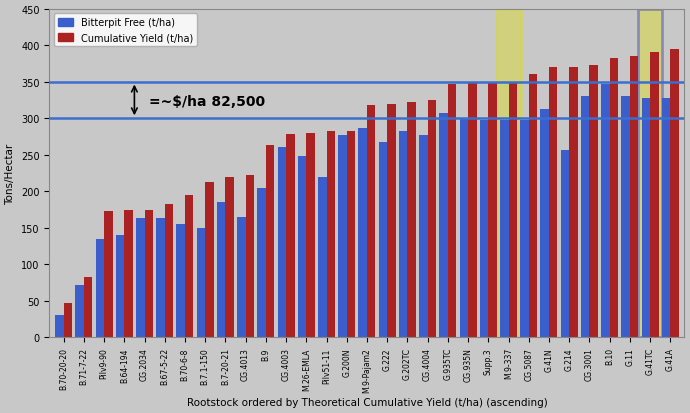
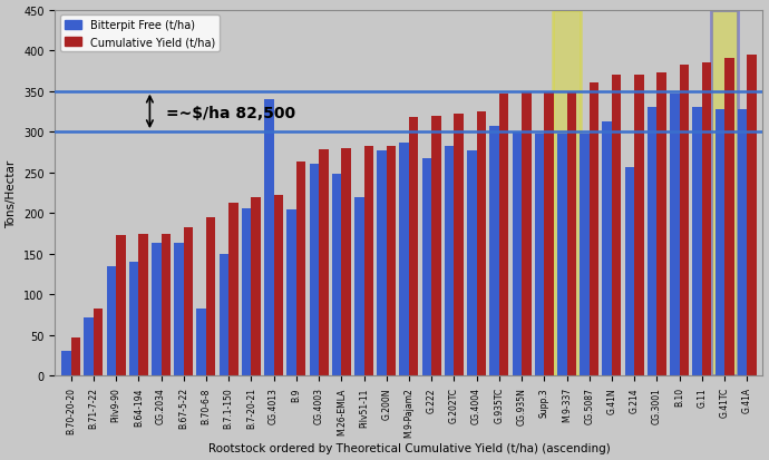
Bitterpit Free (t/ha)/B.70-6-8: 155 -> 82
Bitterpit Free (t/ha)/B.7-20-21: 185 -> 206
Bitterpit Free (t/ha)/CG.4013: 165 -> 340
